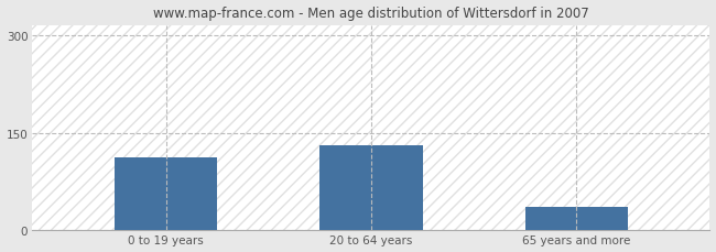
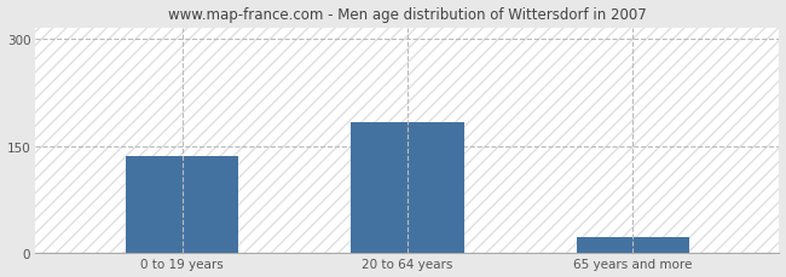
0 to 19 years: 112 -> 135
20 to 64 years: 130 -> 183
65 years and more: 36 -> 22
